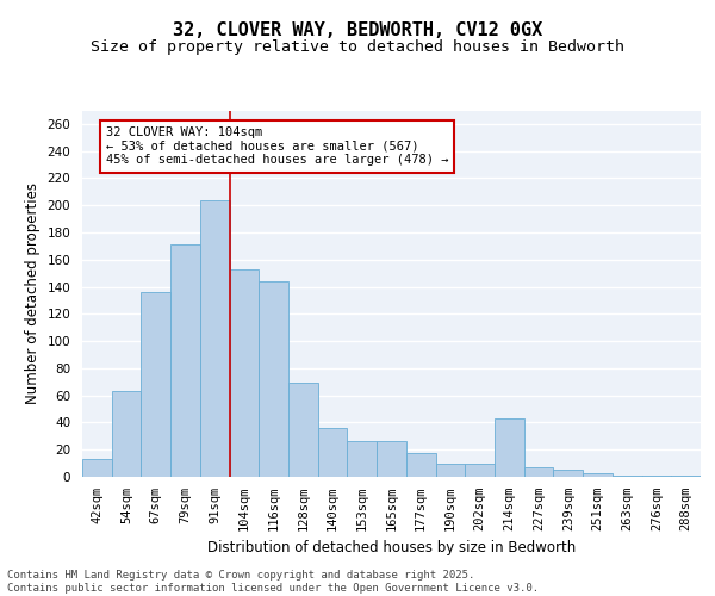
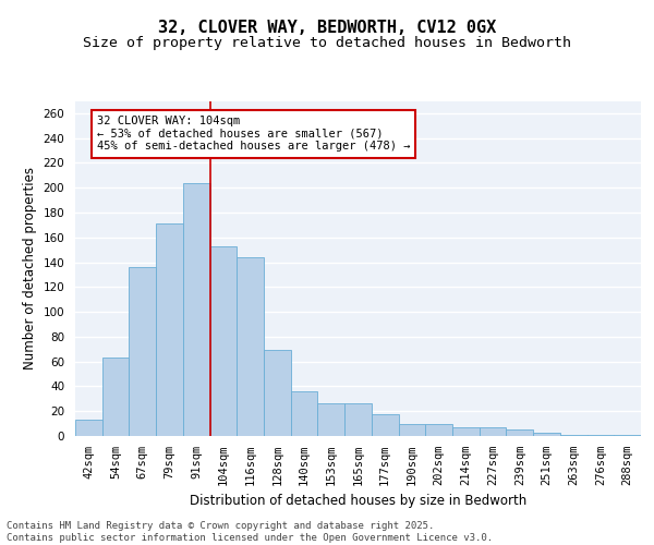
214sqm: 43 -> 7
